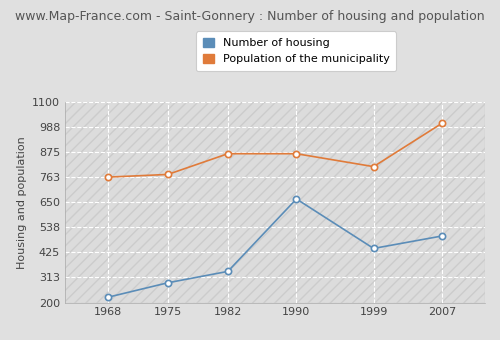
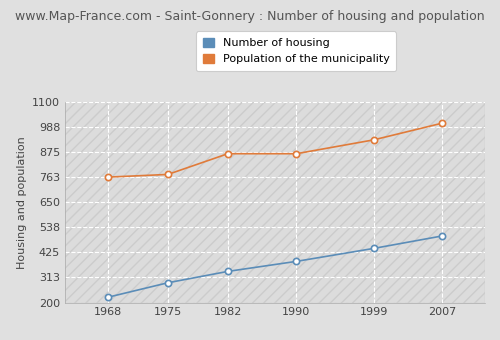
Number of housing/1990: 665 -> 385
Population of the municipality/1999: 810 -> 930
